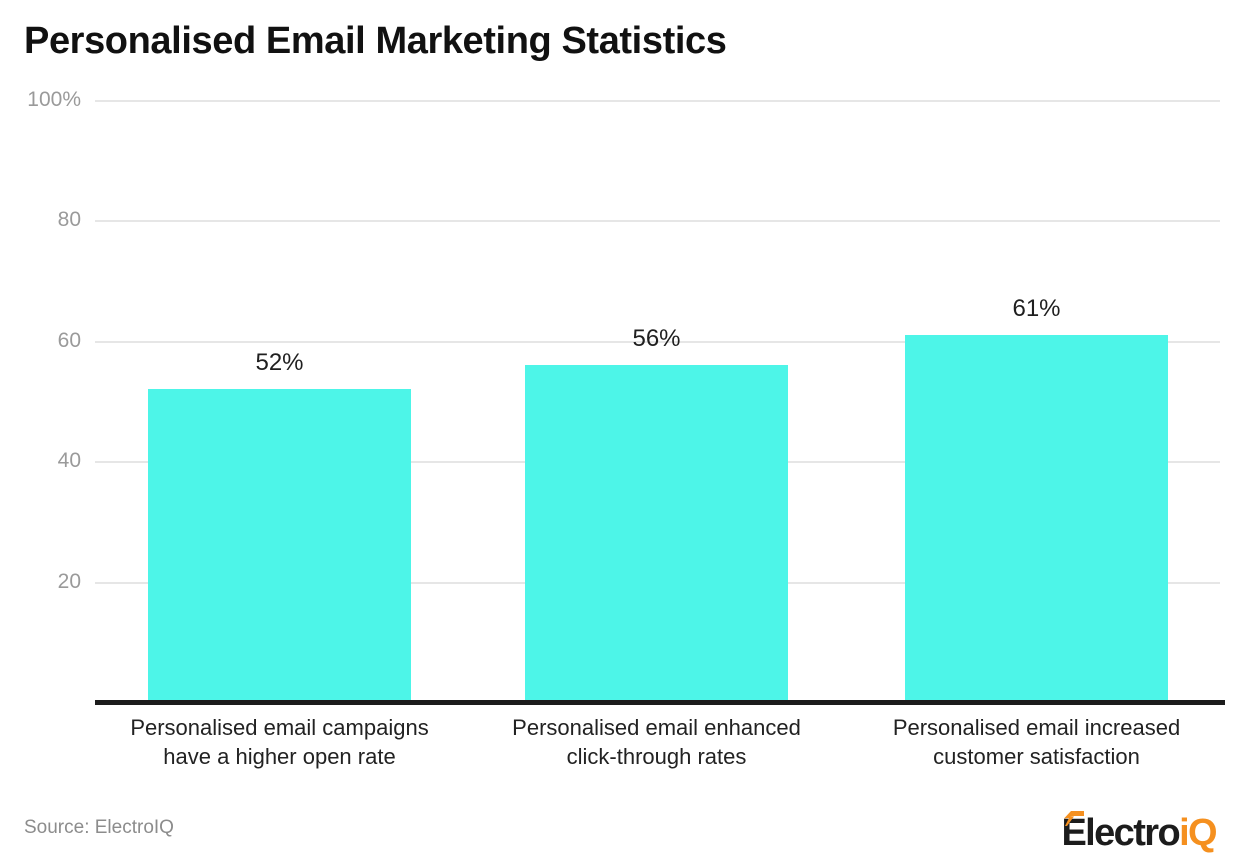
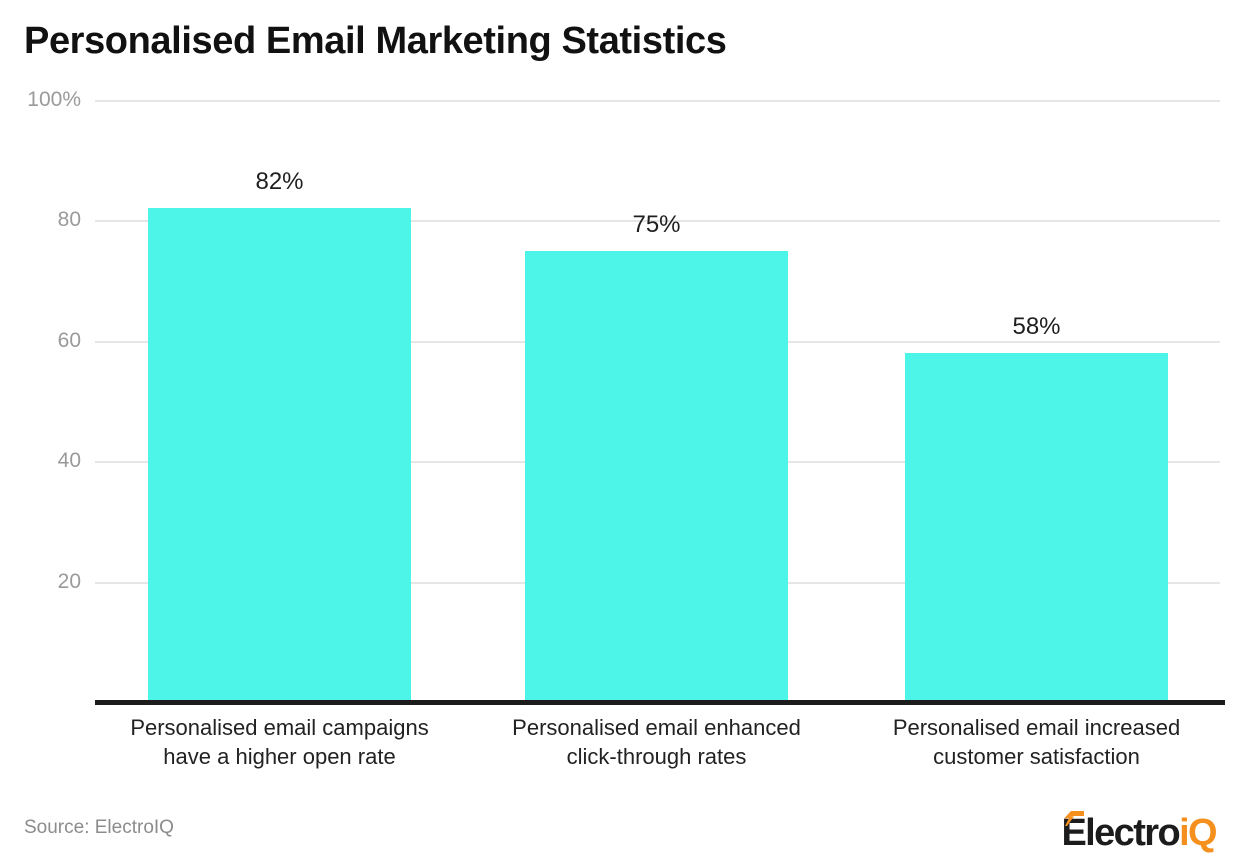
Personalised email campaigns have a higher open rate: 52% -> 82%
Personalised email enhanced click-through rates: 56% -> 75%
Personalised email increased customer satisfaction: 61% -> 58%
